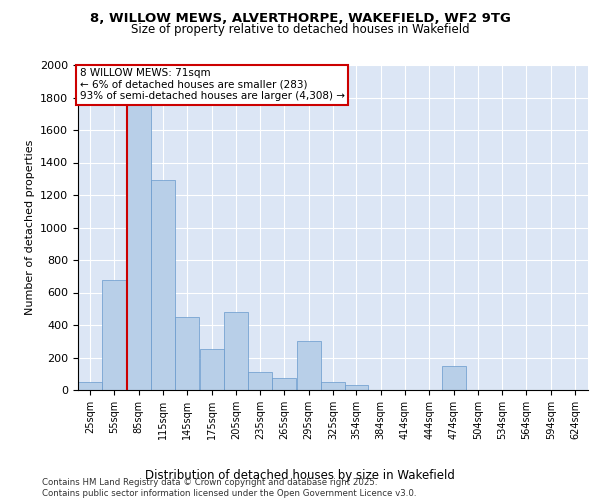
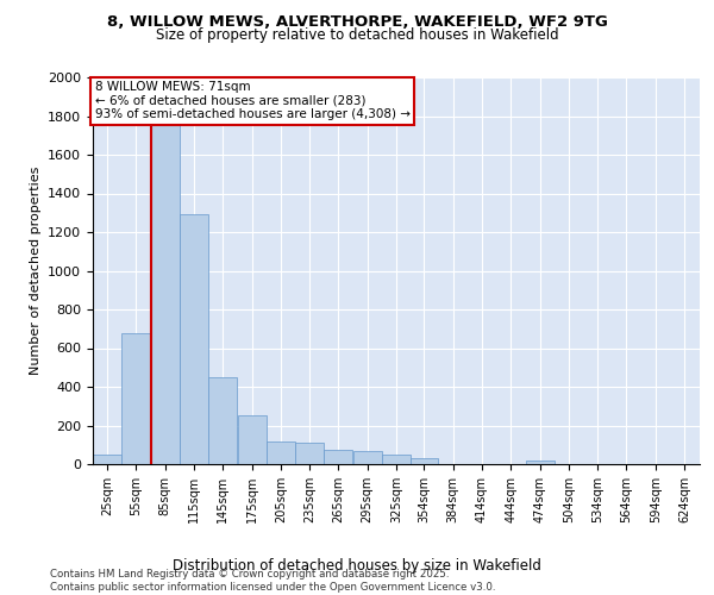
205sqm: 480 -> 120
295sqm: 300 -> 60
474sqm: 150 -> 20
